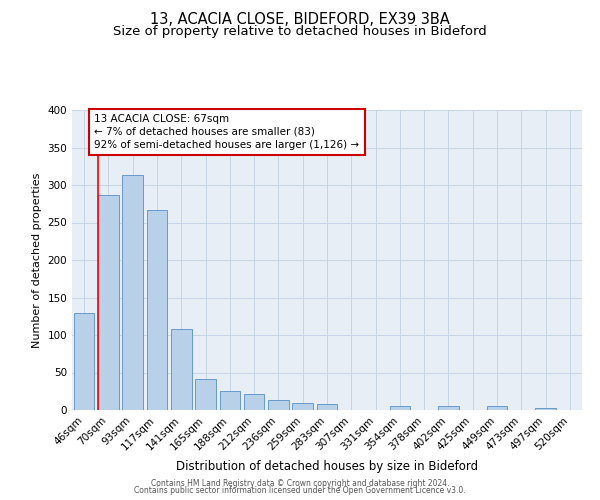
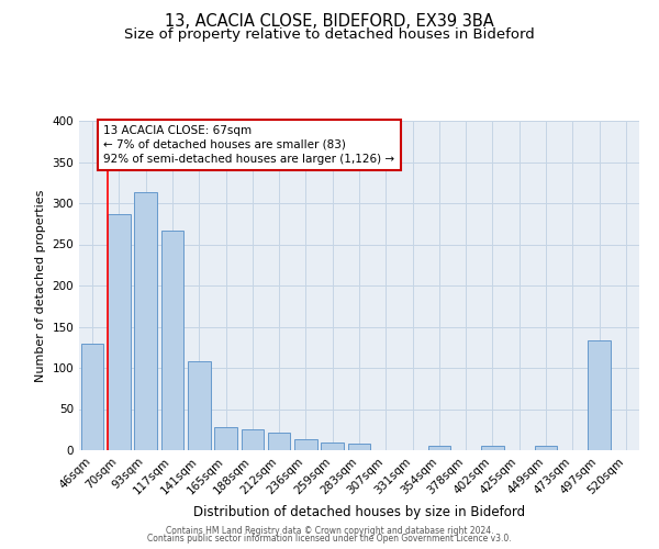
165sqm: 41 -> 28
497sqm: 3 -> 134
